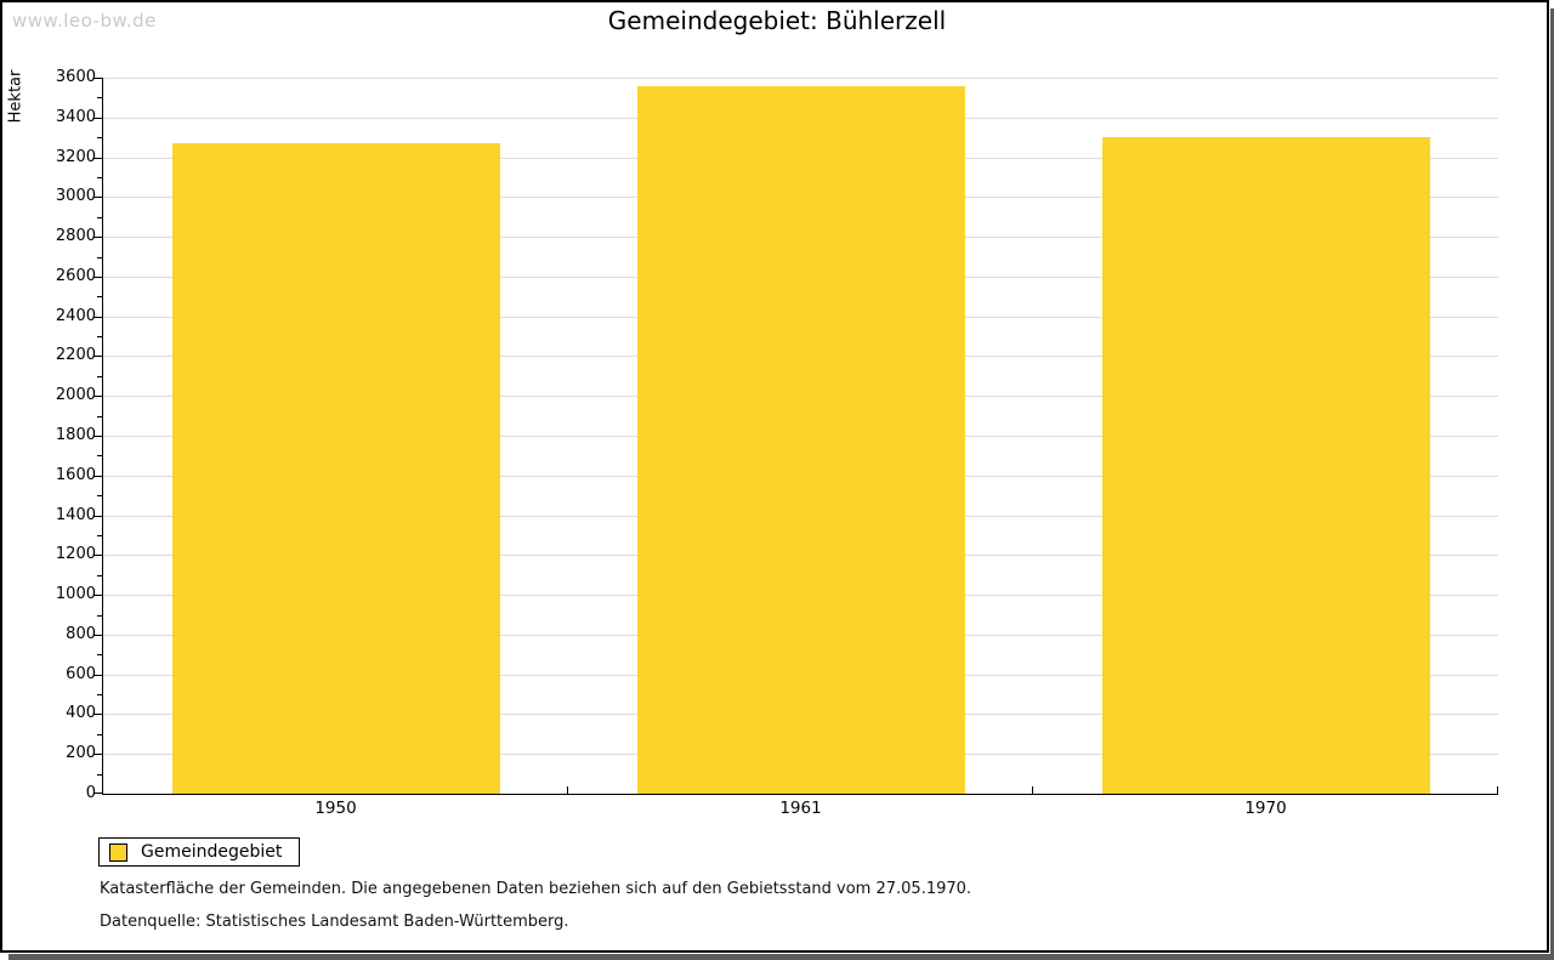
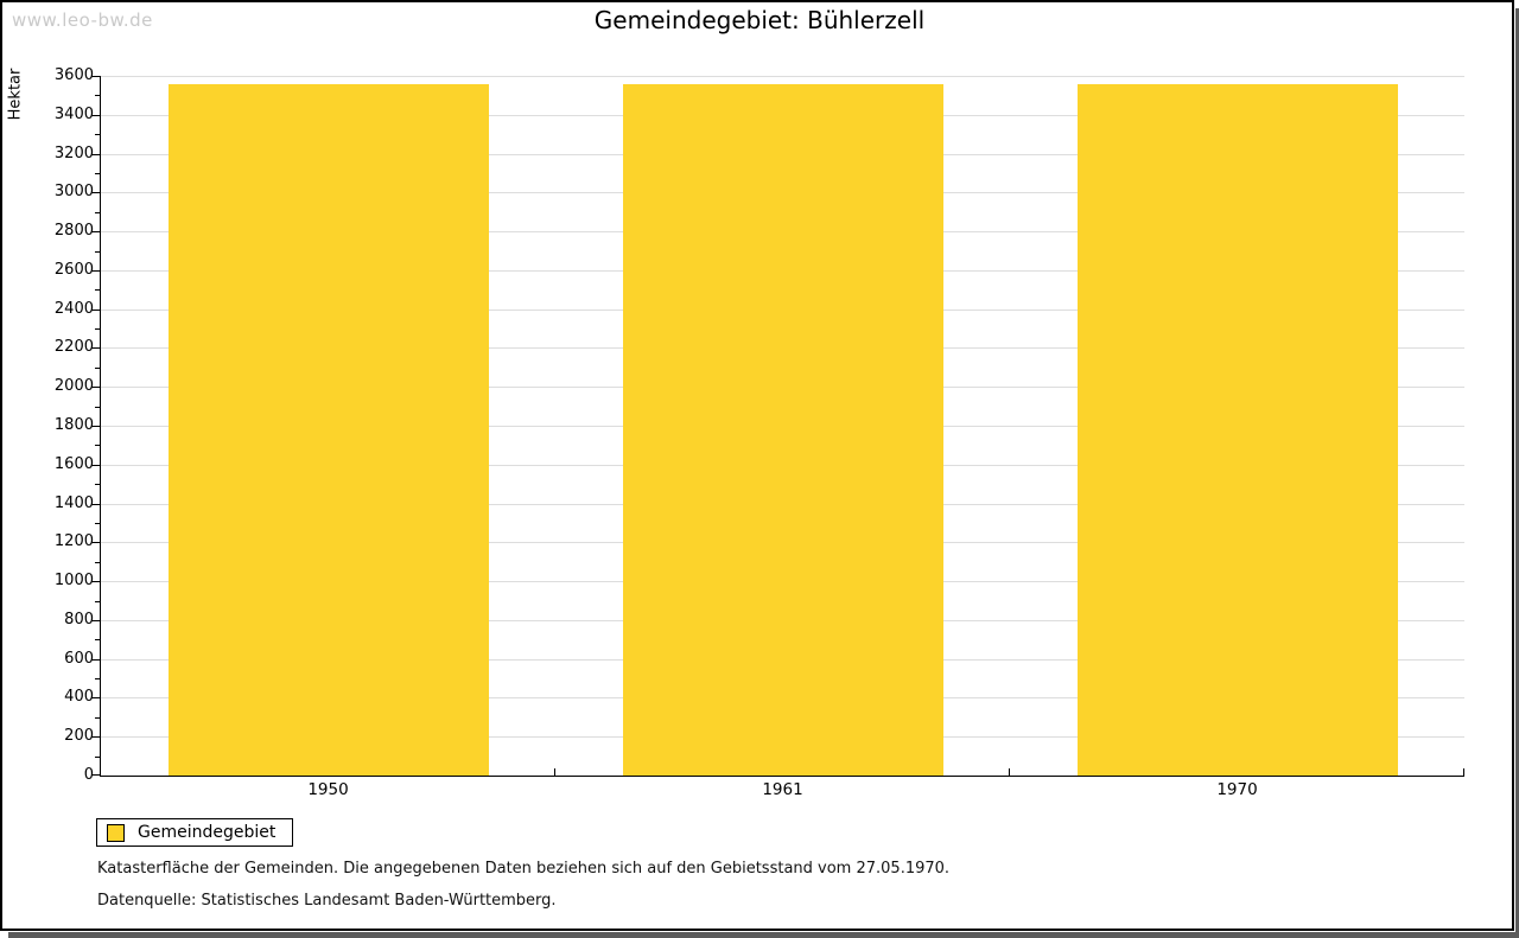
1950: 3270 -> 3560
1970: 3300 -> 3560
